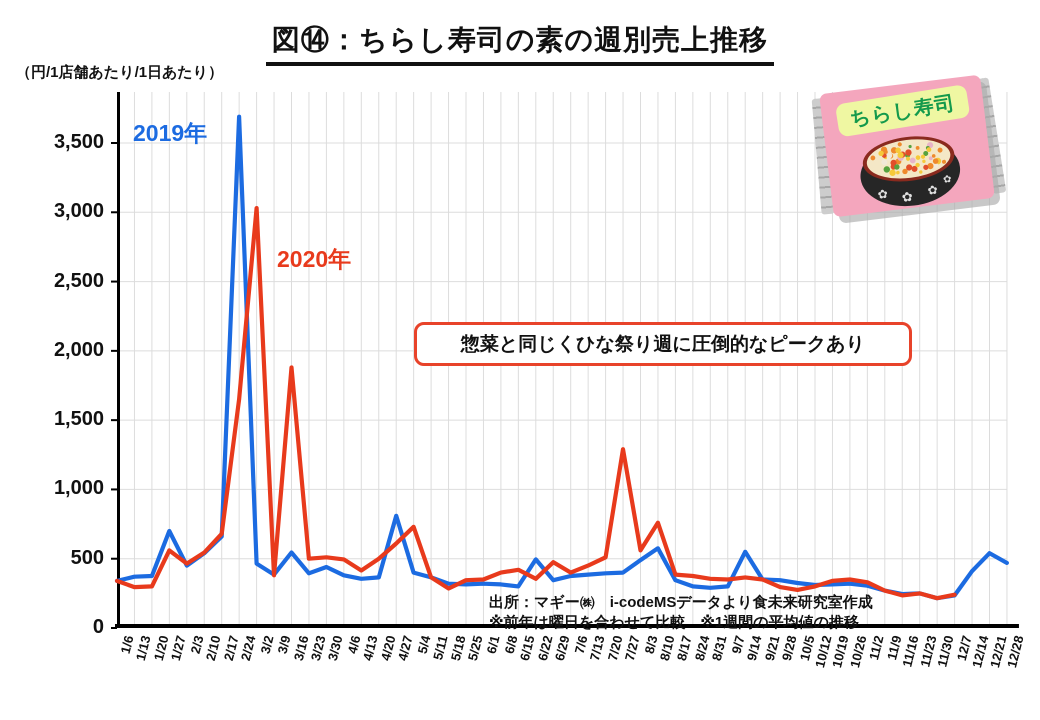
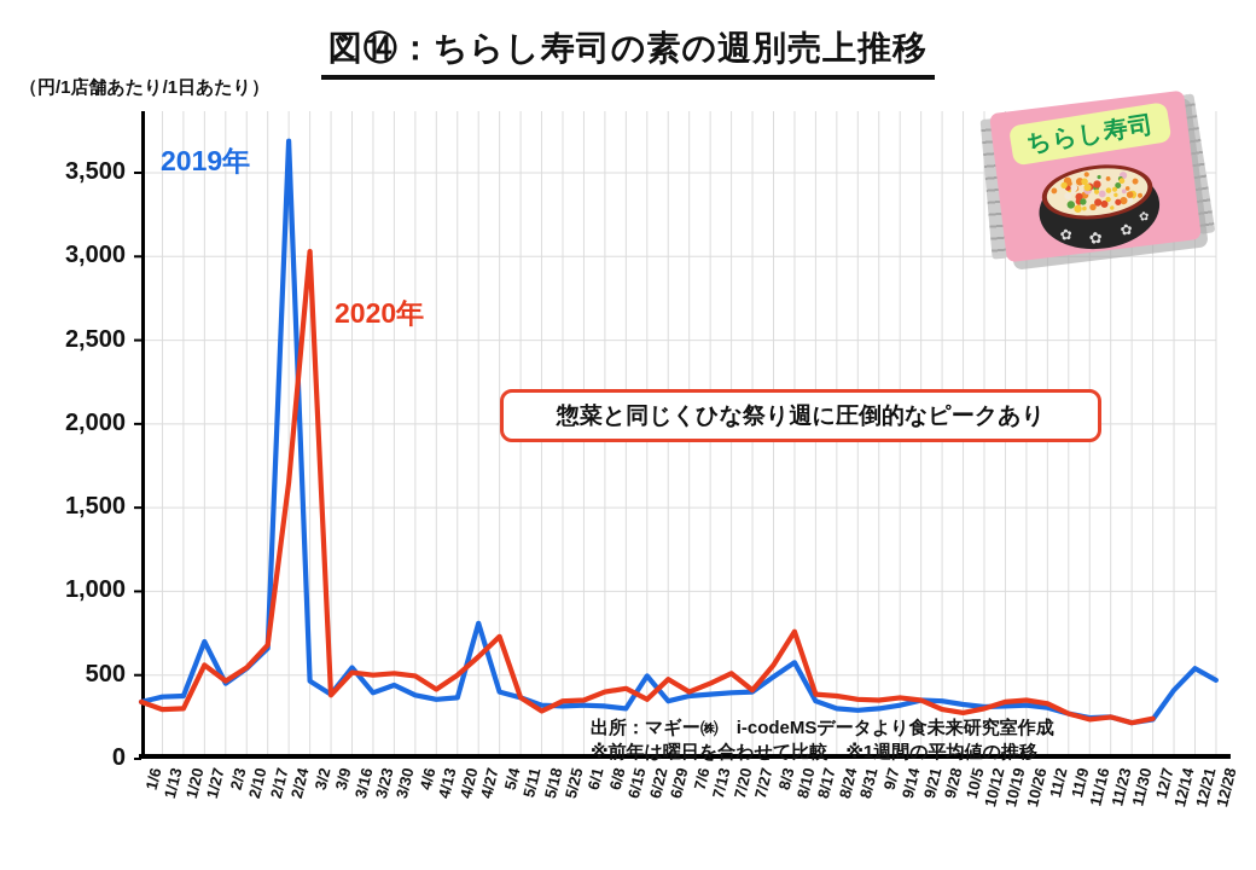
2020年/3/16: 1880 -> 520
2020年/7/27: 1290 -> 410
2019年/9/14: 550 -> 320
